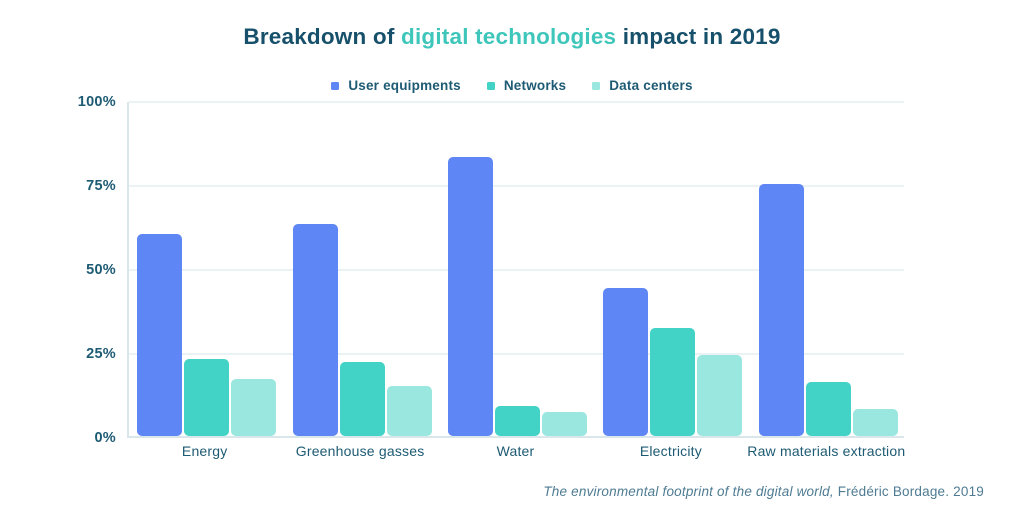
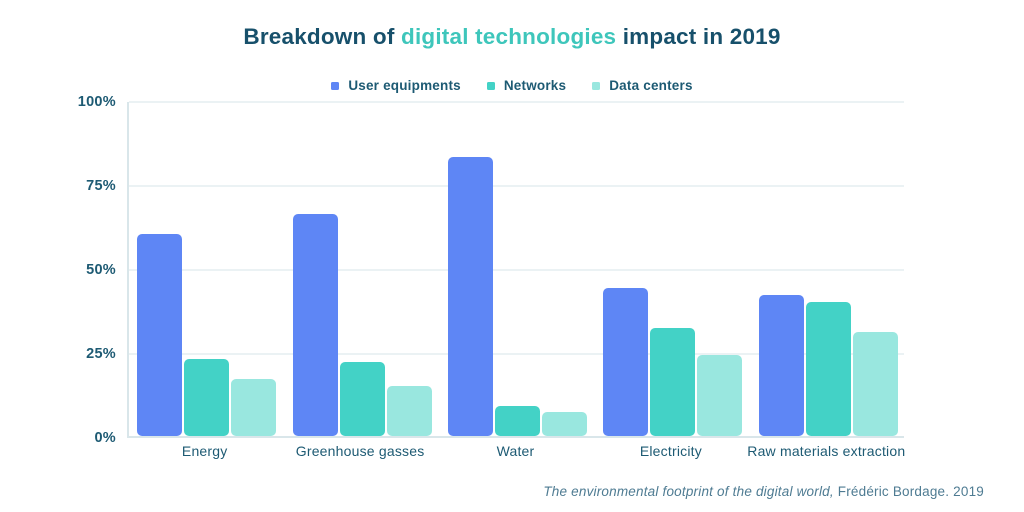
User equipments/Greenhouse gasses: 63% -> 66%
User equipments/Raw materials extraction: 75% -> 42%
Networks/Raw materials extraction: 16% -> 40%
Data centers/Raw materials extraction: 8% -> 31%
